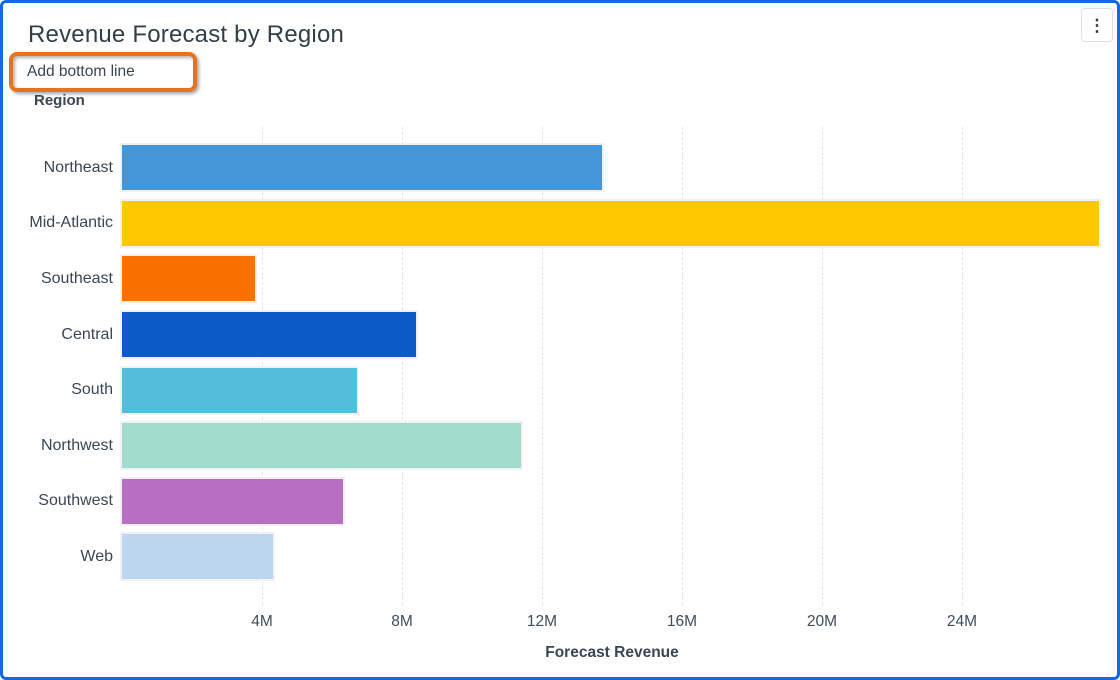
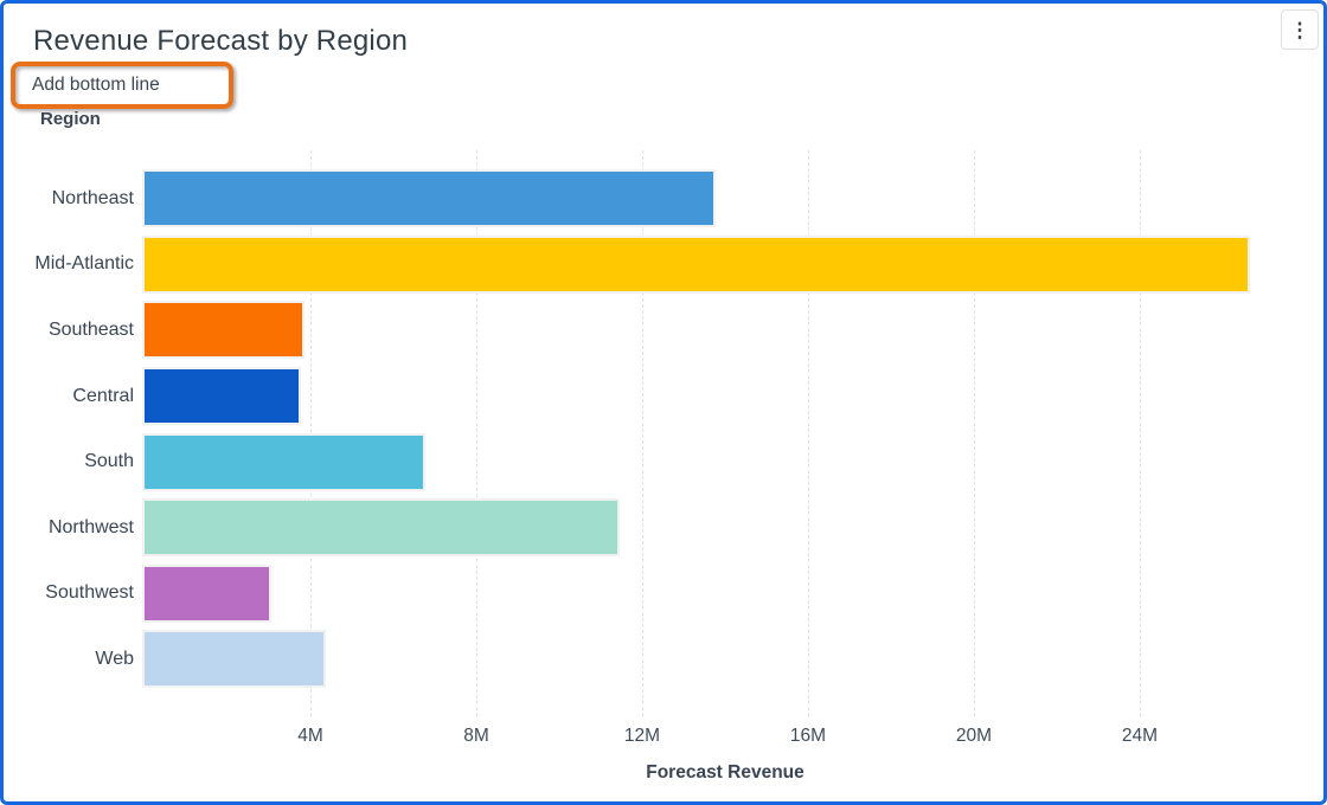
Mid-Atlantic: 27.9M -> 26.6M
Central: 8.4M -> 3.7M
Southwest: 6.3M -> 3.0M
